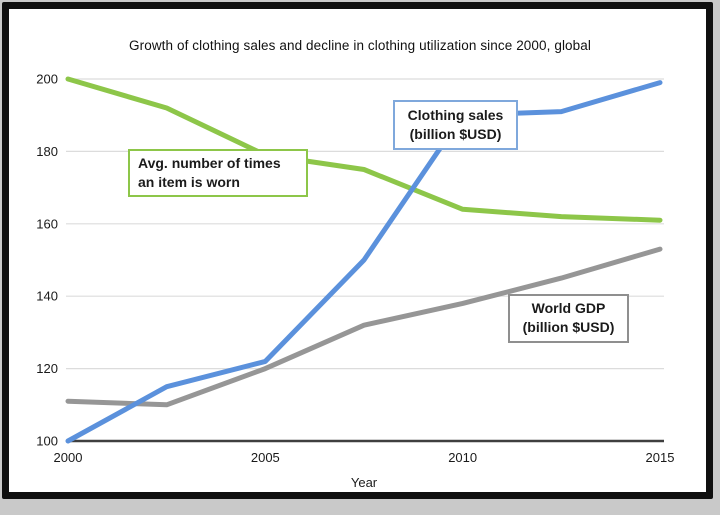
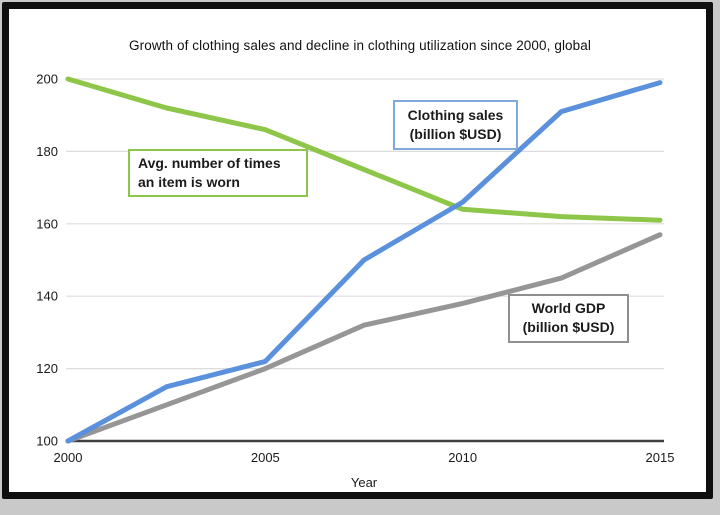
World GDP (billion $USD)/2000: 111 -> 100
Avg. number of times an item is worn/2005: 179 -> 186
Clothing sales (billion $USD)/2010: 190 -> 166
World GDP (billion $USD)/2015: 153 -> 157
